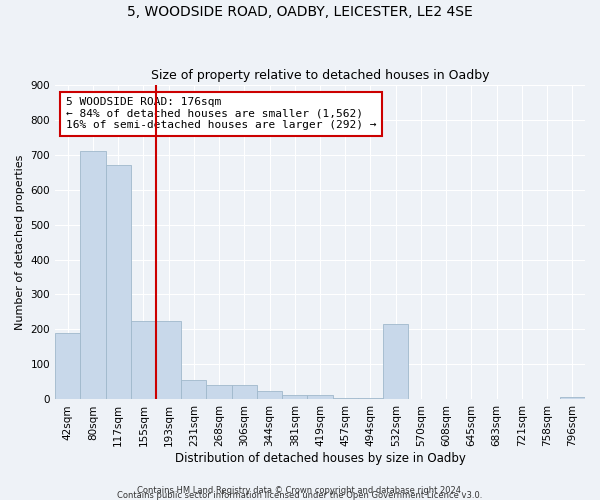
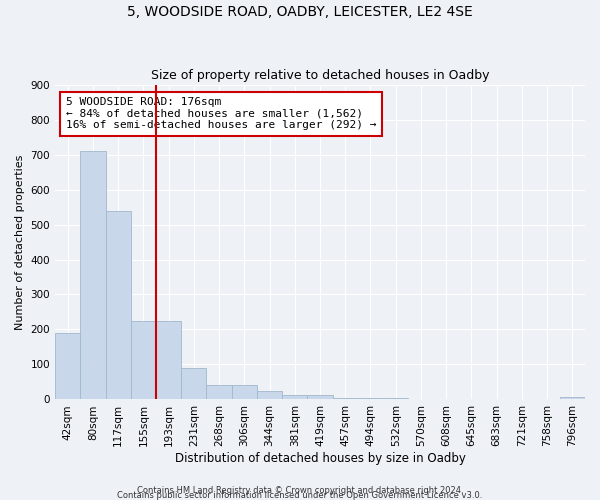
117sqm: 670 -> 540
231sqm: 55 -> 90
532sqm: 215 -> 3
